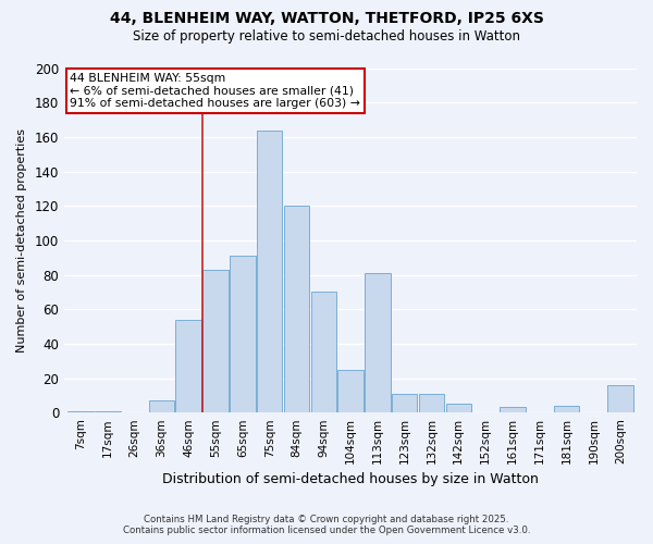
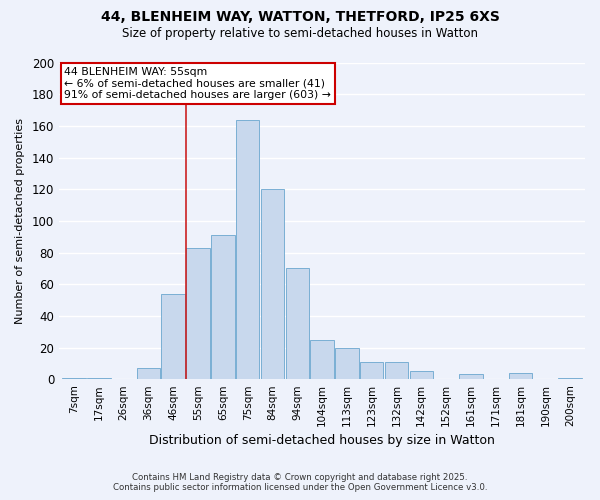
113sqm: 81 -> 20
200sqm: 16 -> 1
